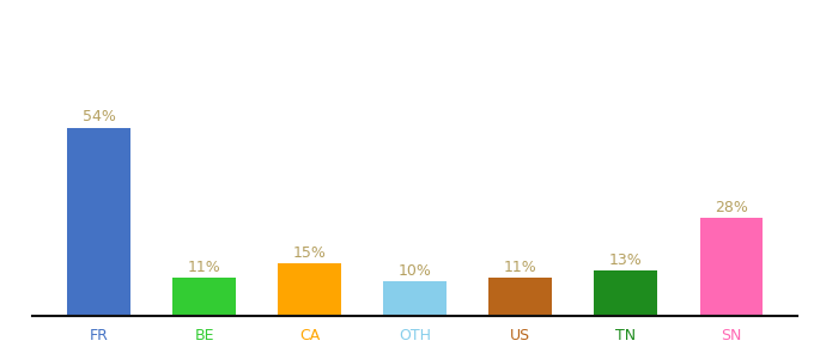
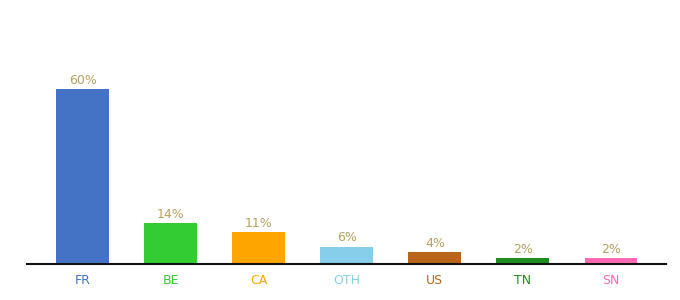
FR: 54% -> 60%
BE: 11% -> 14%
CA: 15% -> 11%
OTH: 10% -> 6%
US: 11% -> 4%
TN: 13% -> 2%
SN: 28% -> 2%
